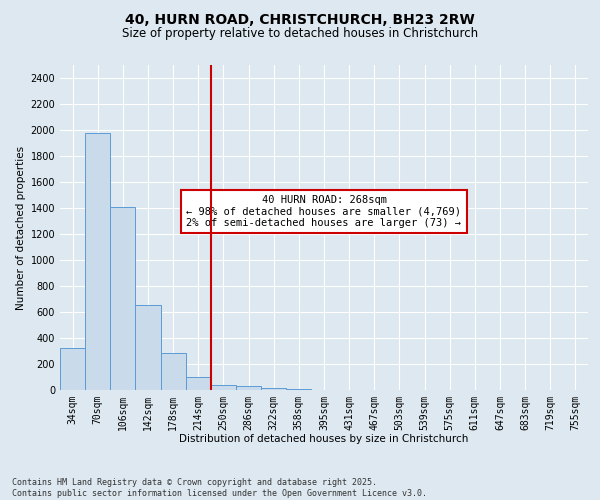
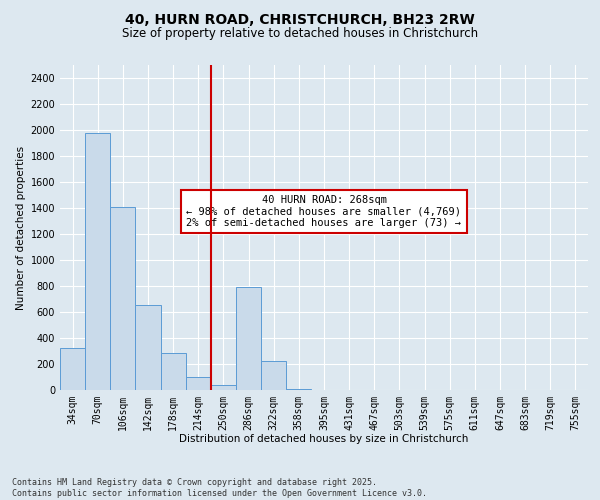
286sqm: 30 -> 790
322sqm: 20 -> 220
